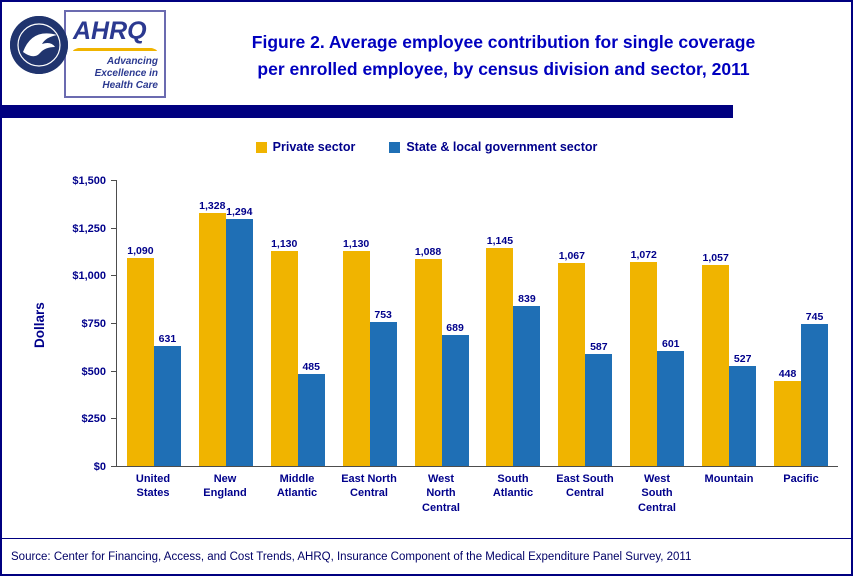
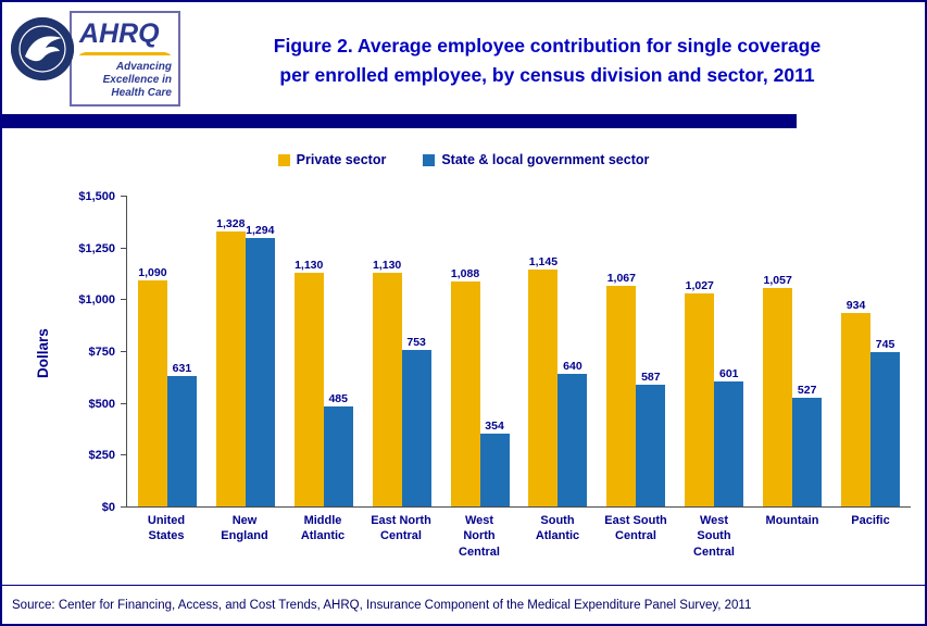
State & local government sector/West North Central: 689 -> 354
State & local government sector/South Atlantic: 839 -> 640
Private sector/West South Central: 1,072 -> 1,027
Private sector/Pacific: 448 -> 934
